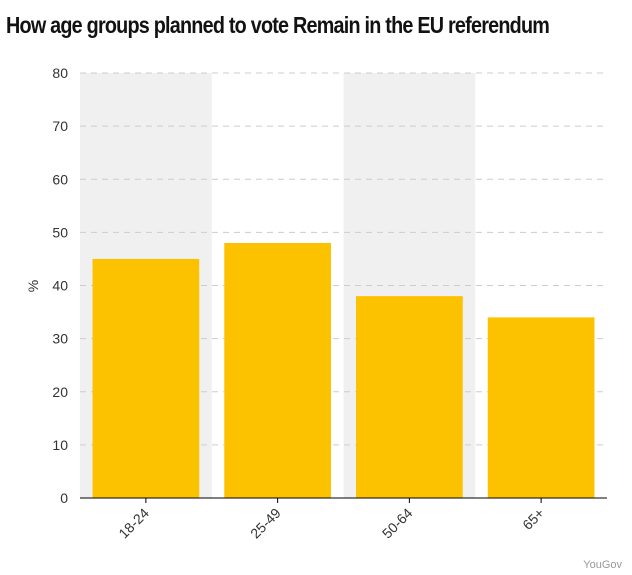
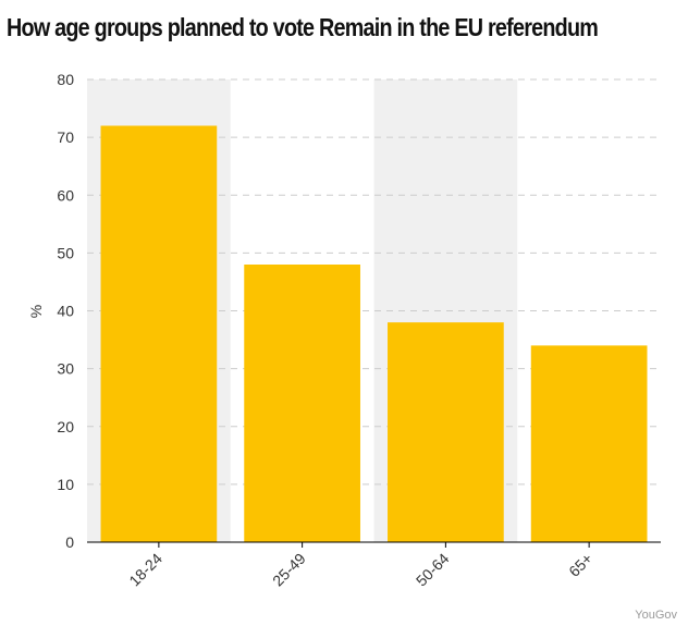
18-24: 45 -> 72
